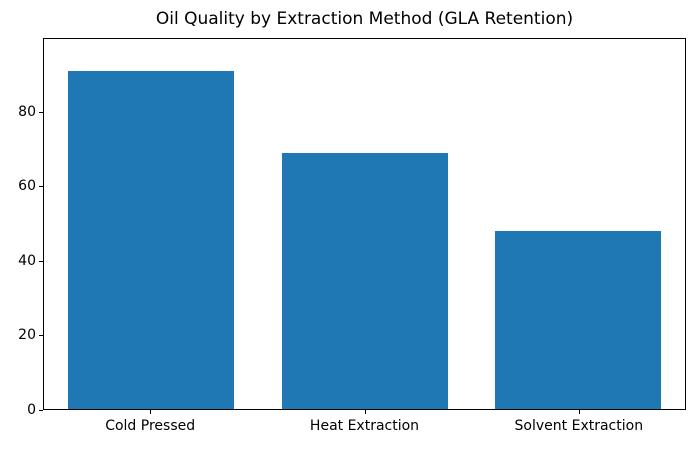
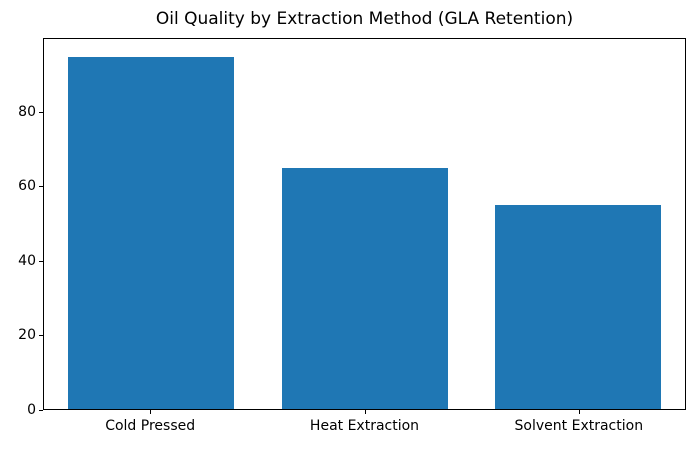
Cold Pressed: 91 -> 95
Heat Extraction: 69 -> 65
Solvent Extraction: 48 -> 55
